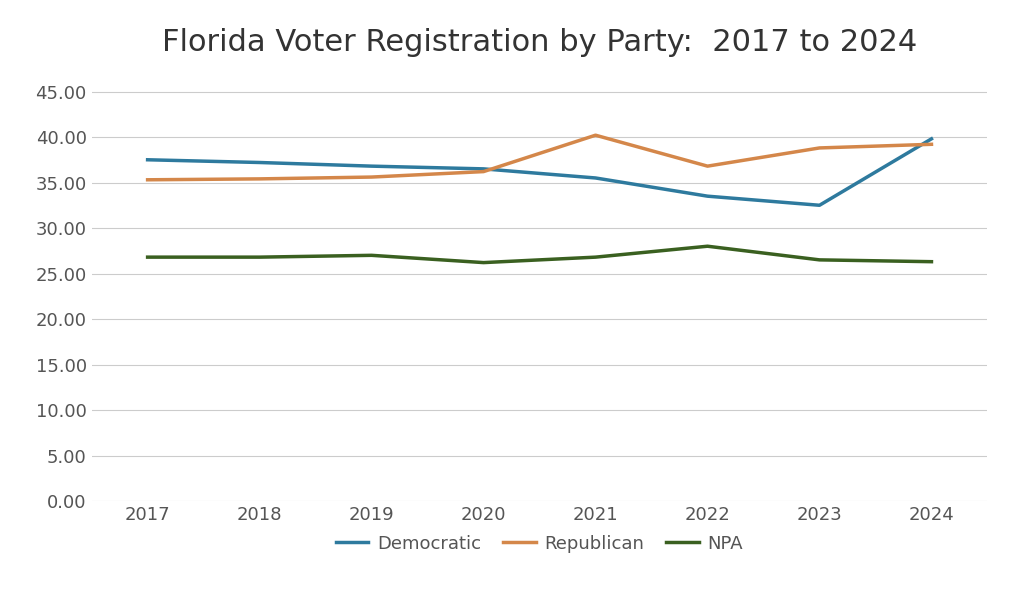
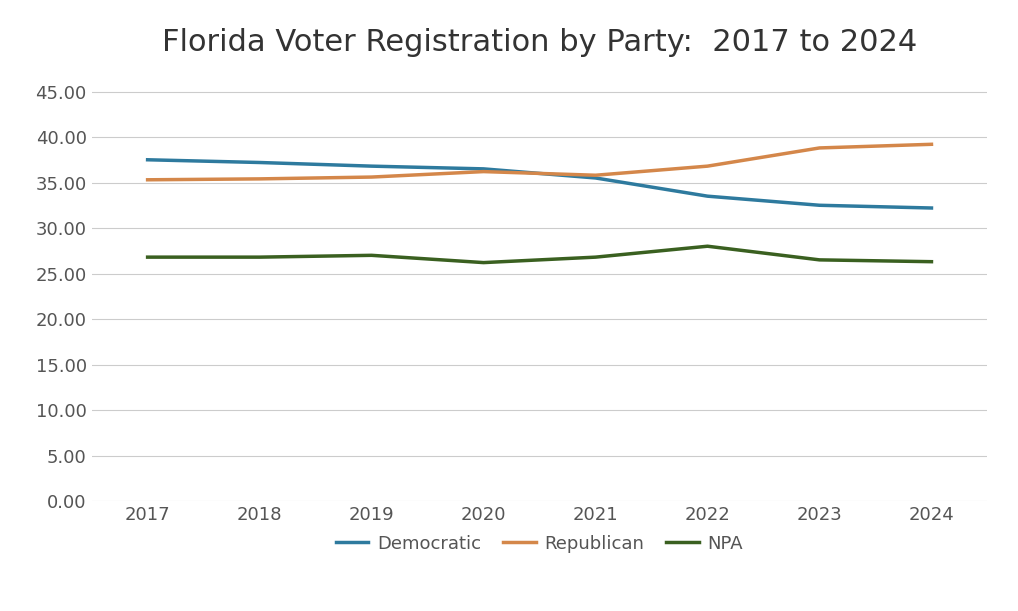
Republican/2021: 40.2 -> 35.8
Democratic/2024: 39.8 -> 32.2
